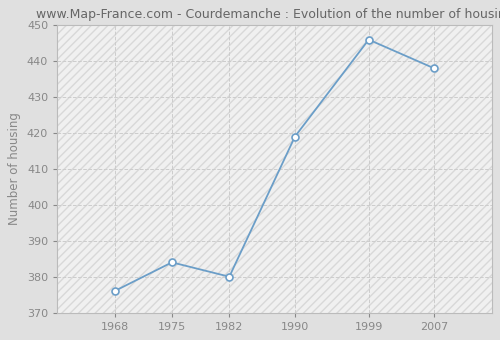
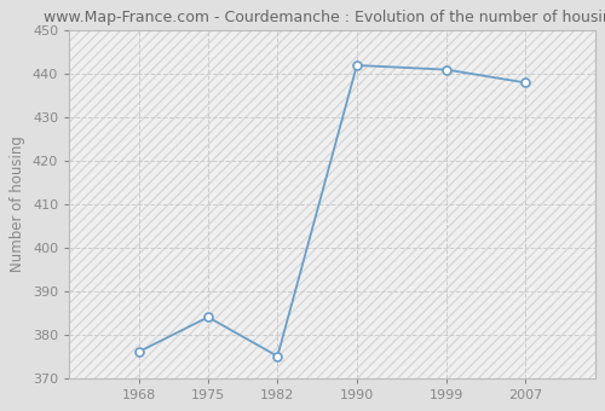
1982: 380 -> 375
1990: 419 -> 442
1999: 446 -> 441
